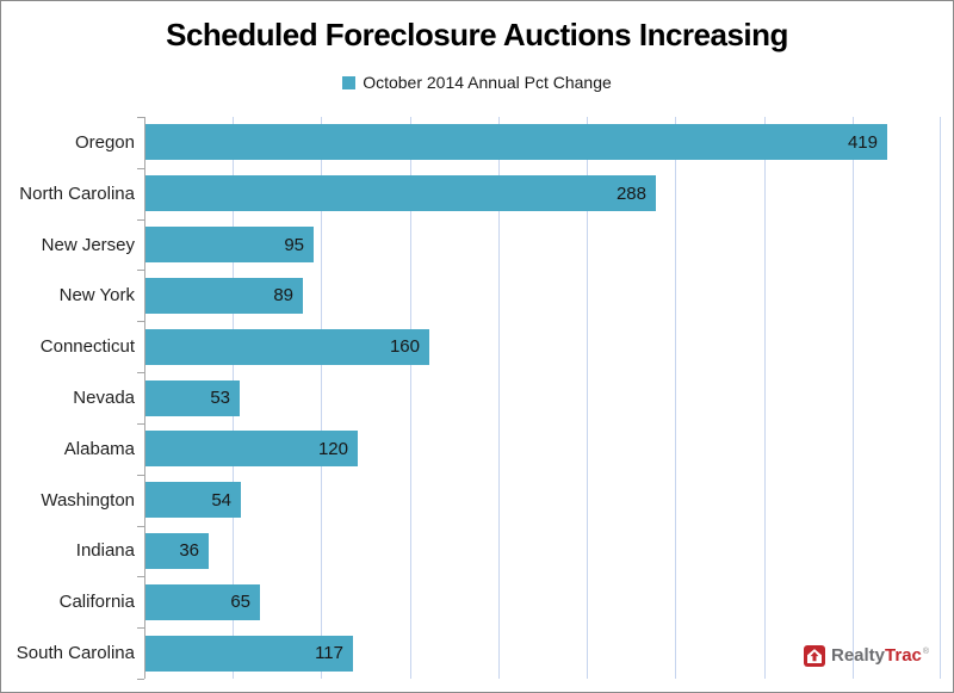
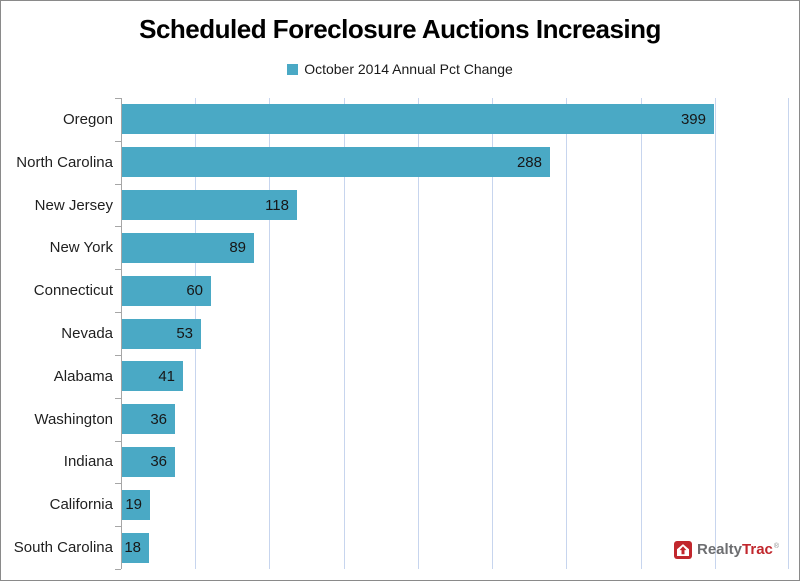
Oregon: 419 -> 399
New Jersey: 95 -> 118
Connecticut: 160 -> 60
Alabama: 120 -> 41
Washington: 54 -> 36
California: 65 -> 19
South Carolina: 117 -> 18
